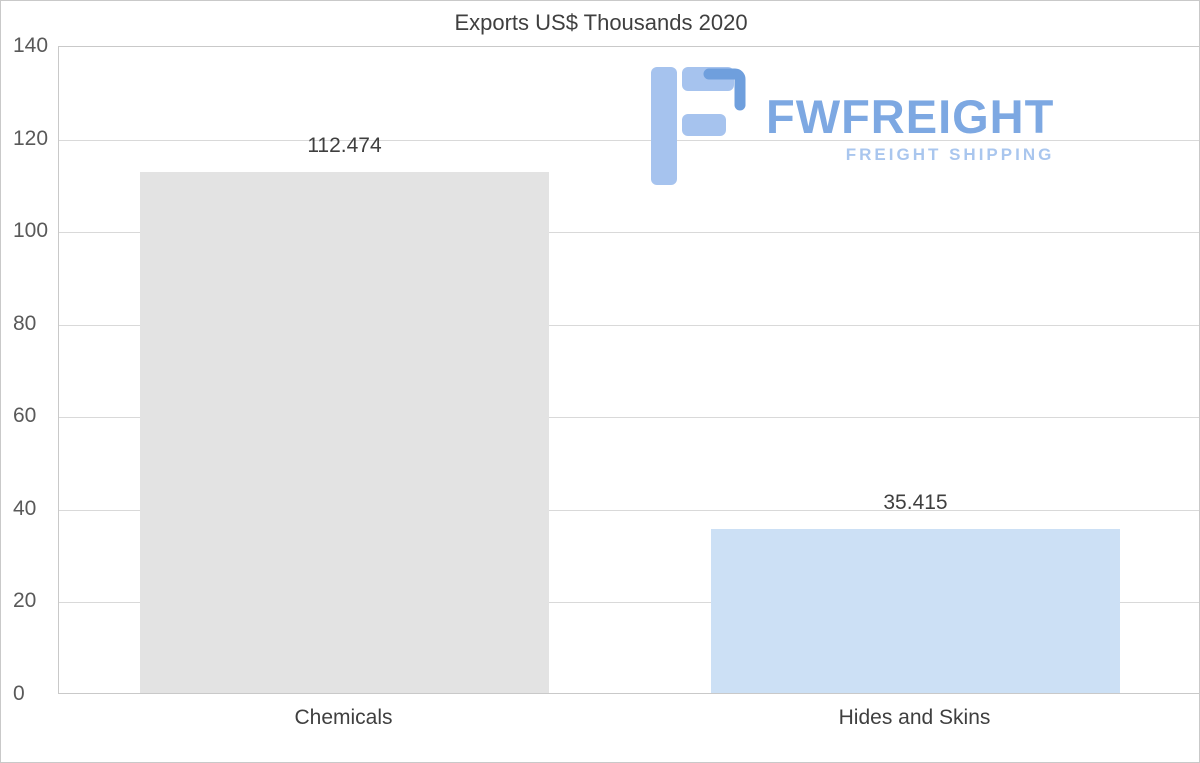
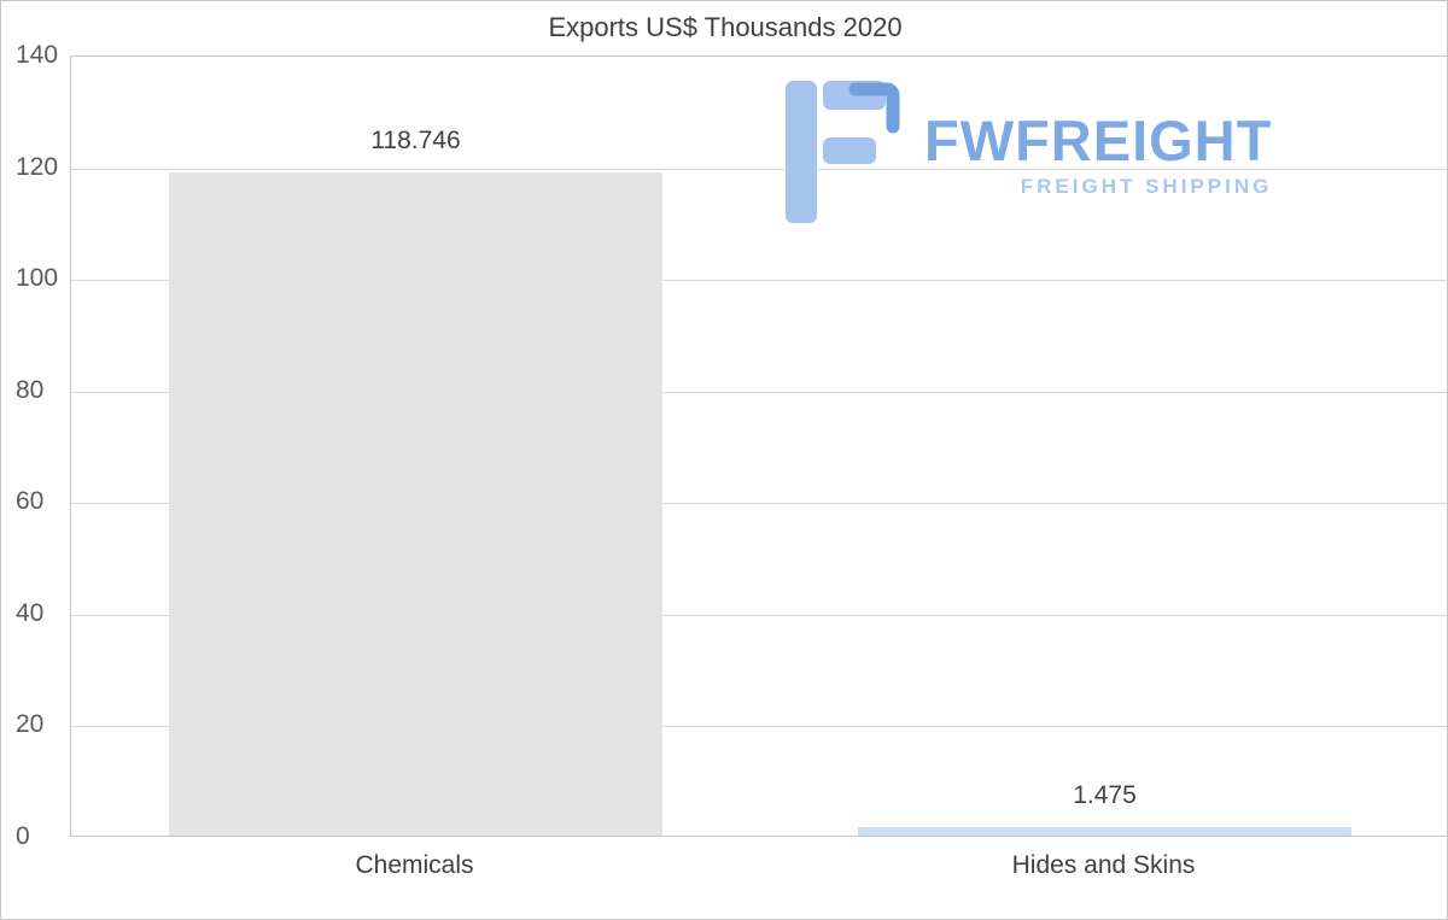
Chemicals: 112.474 -> 118.746
Hides and Skins: 35.415 -> 1.475
